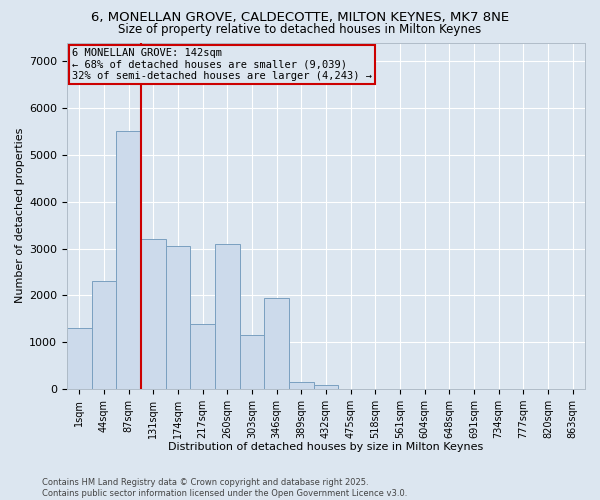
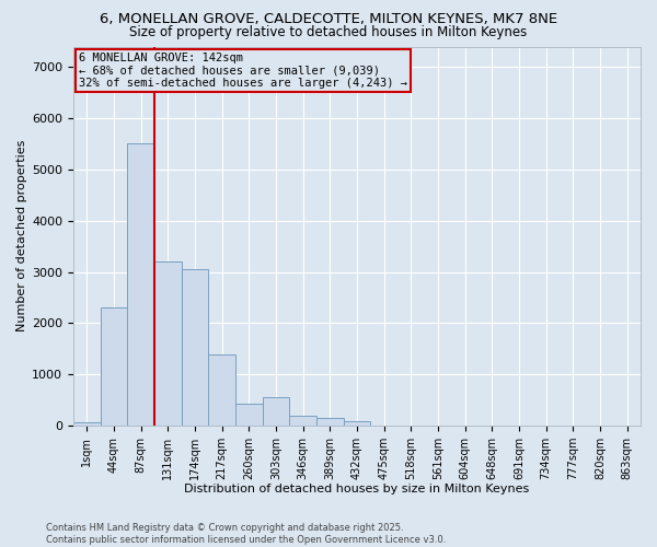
1sqm: 1300 -> 60
260sqm: 3100 -> 430
303sqm: 1150 -> 550
346sqm: 1950 -> 200
